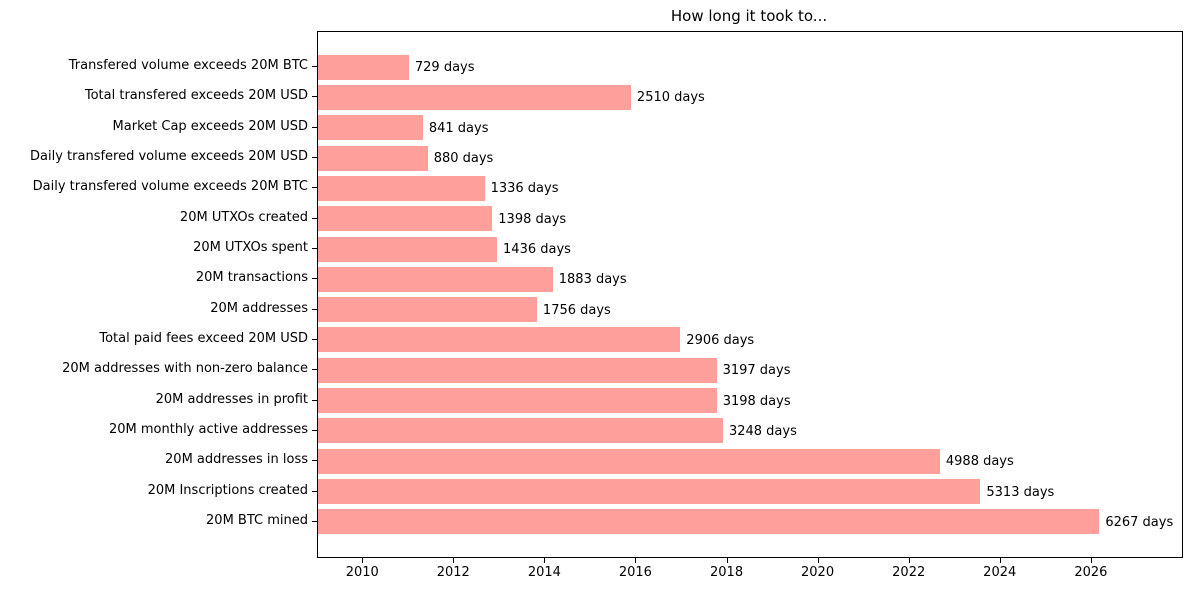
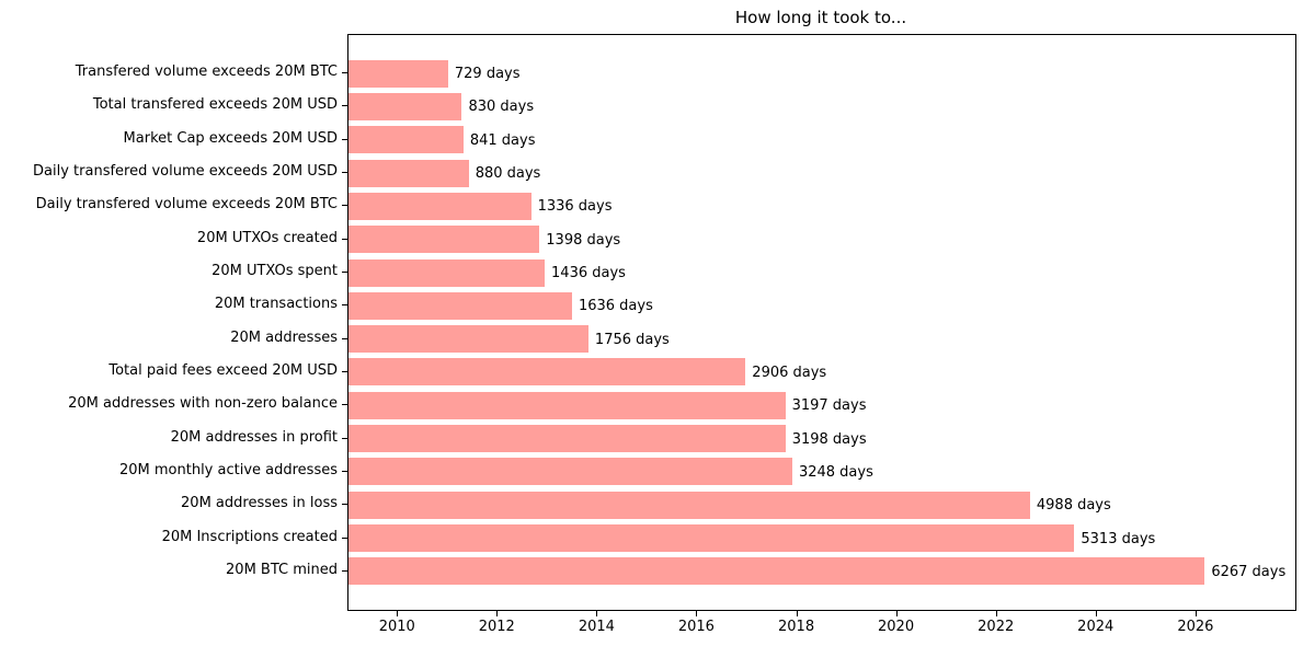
Total transfered exceeds 20M USD: 2510 -> 830
20M transactions: 1883 -> 1636
